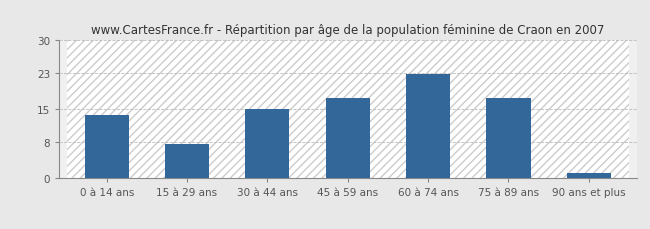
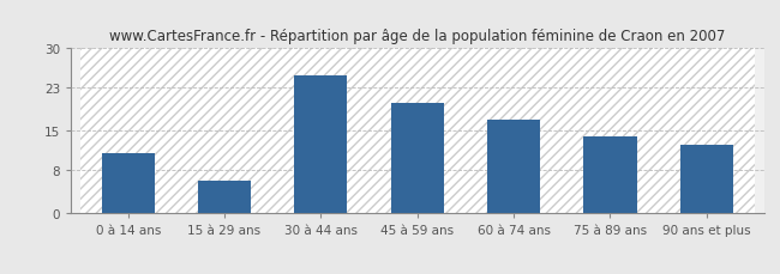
0 à 14 ans: 13.8 -> 11.0
15 à 29 ans: 7.5 -> 6.0
30 à 44 ans: 15.1 -> 25.0
45 à 59 ans: 17.5 -> 20.0
60 à 74 ans: 22.8 -> 17.0
75 à 89 ans: 17.5 -> 14.0
90 ans et plus: 1.1 -> 12.5
